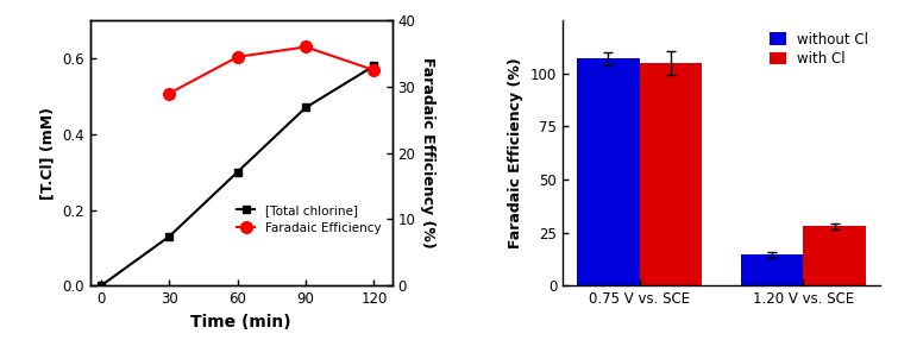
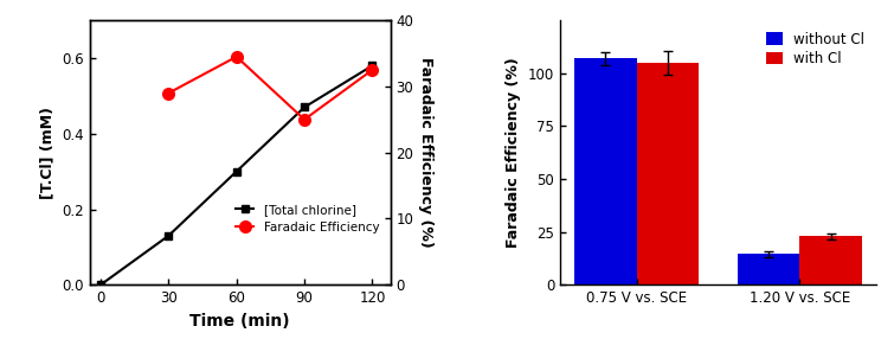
Faradaic Efficiency/90: 36.0 -> 25.0
with Cl/1.20 V vs. SCE: 28 -> 23
